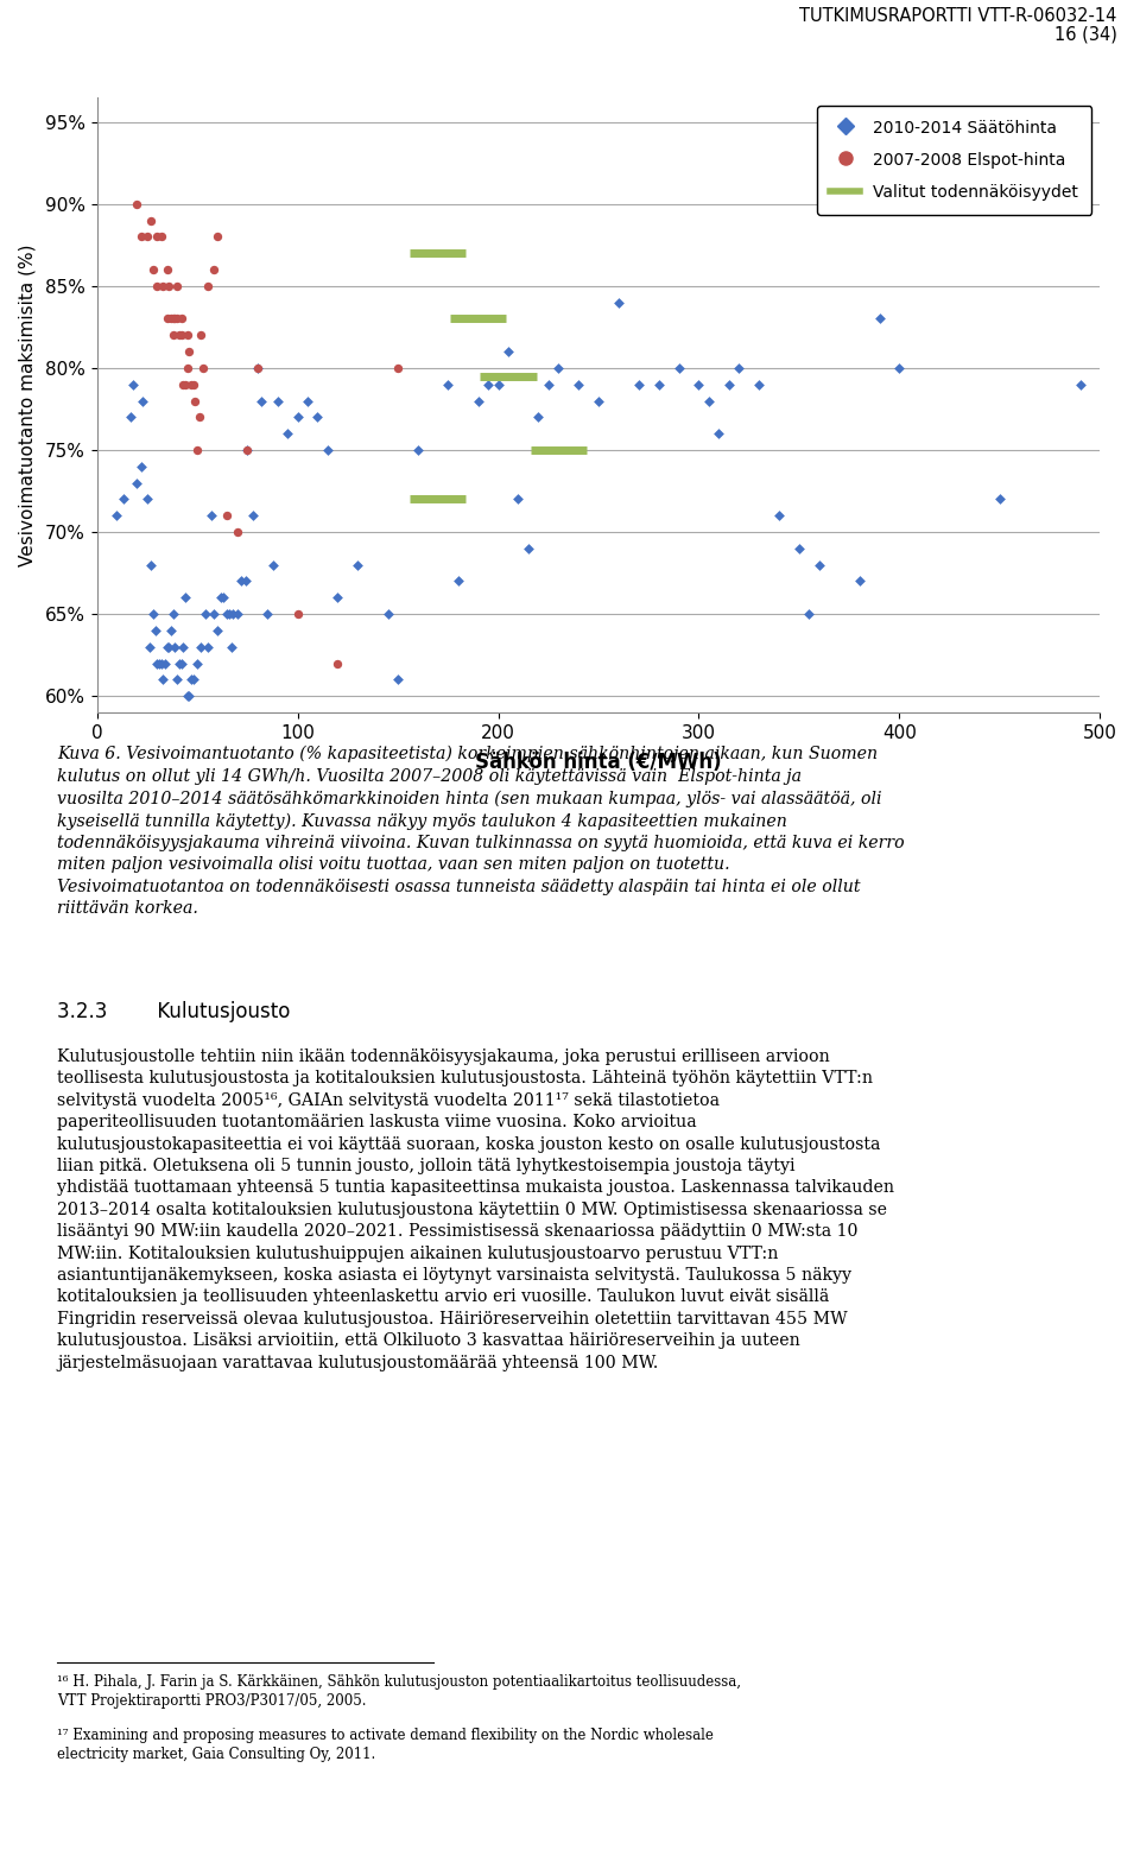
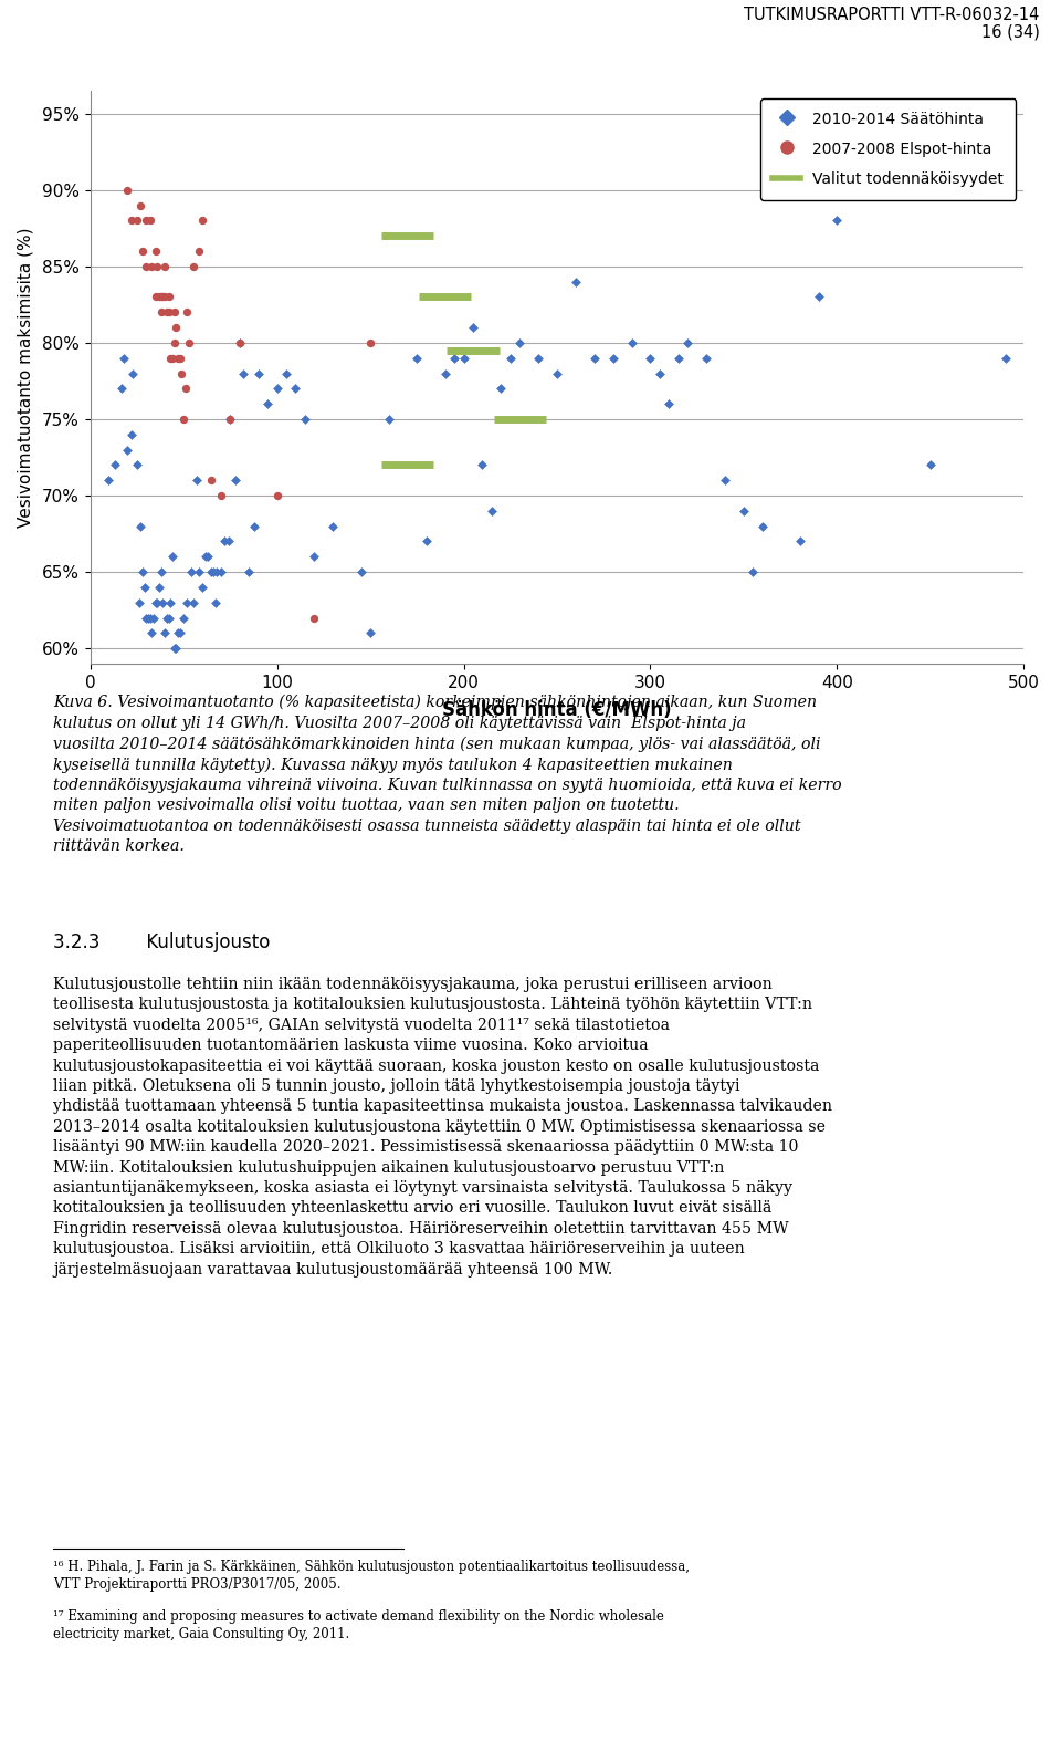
2007-2008 Elspot-hinta/100: 65% -> 70%
2010-2014 Säätöhinta/400: 80% -> 88%
